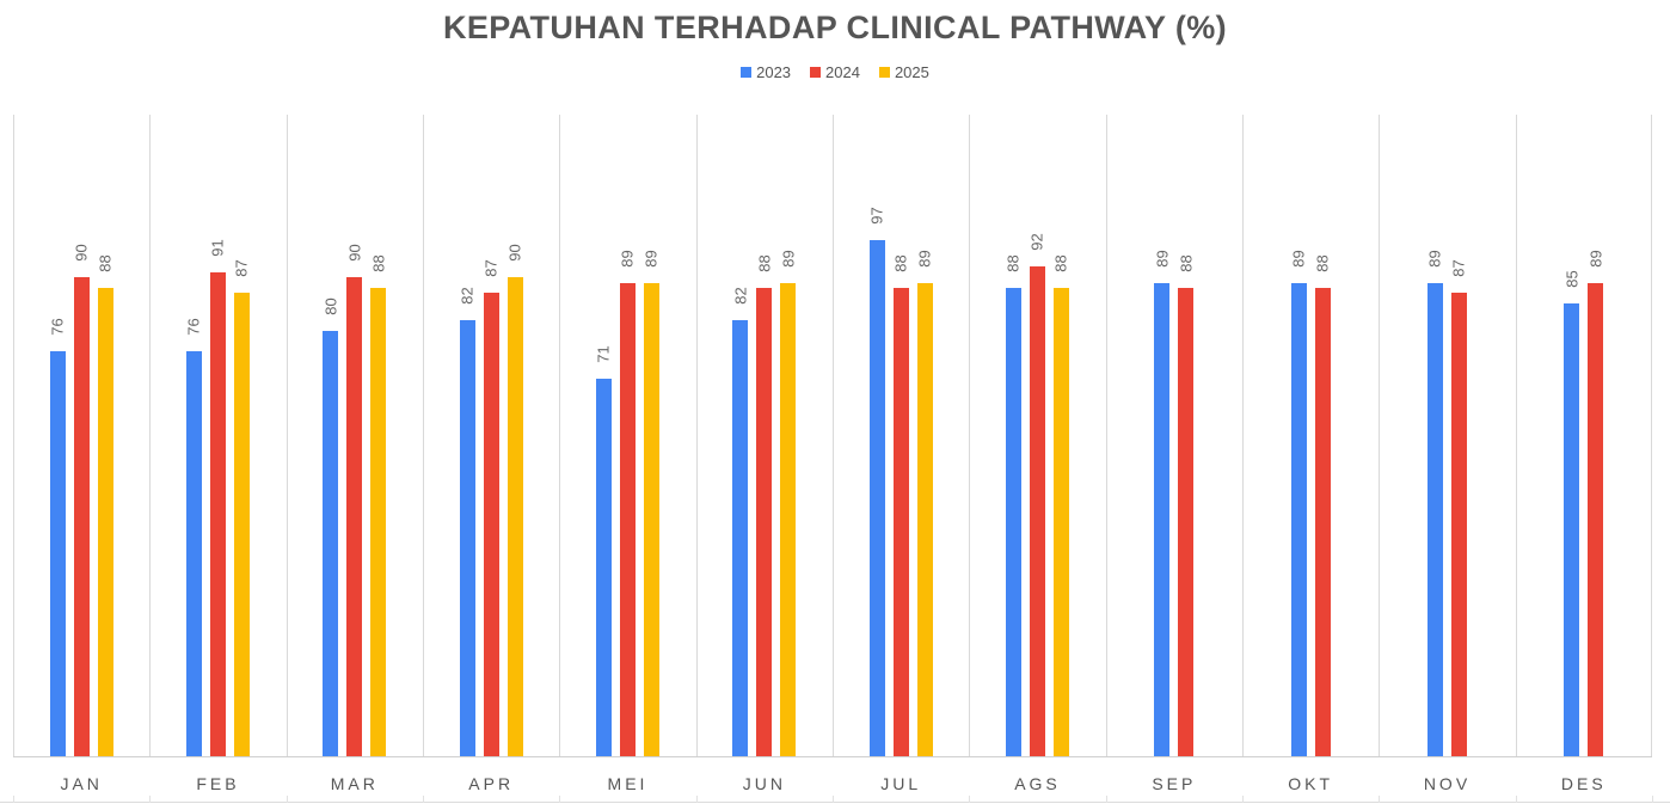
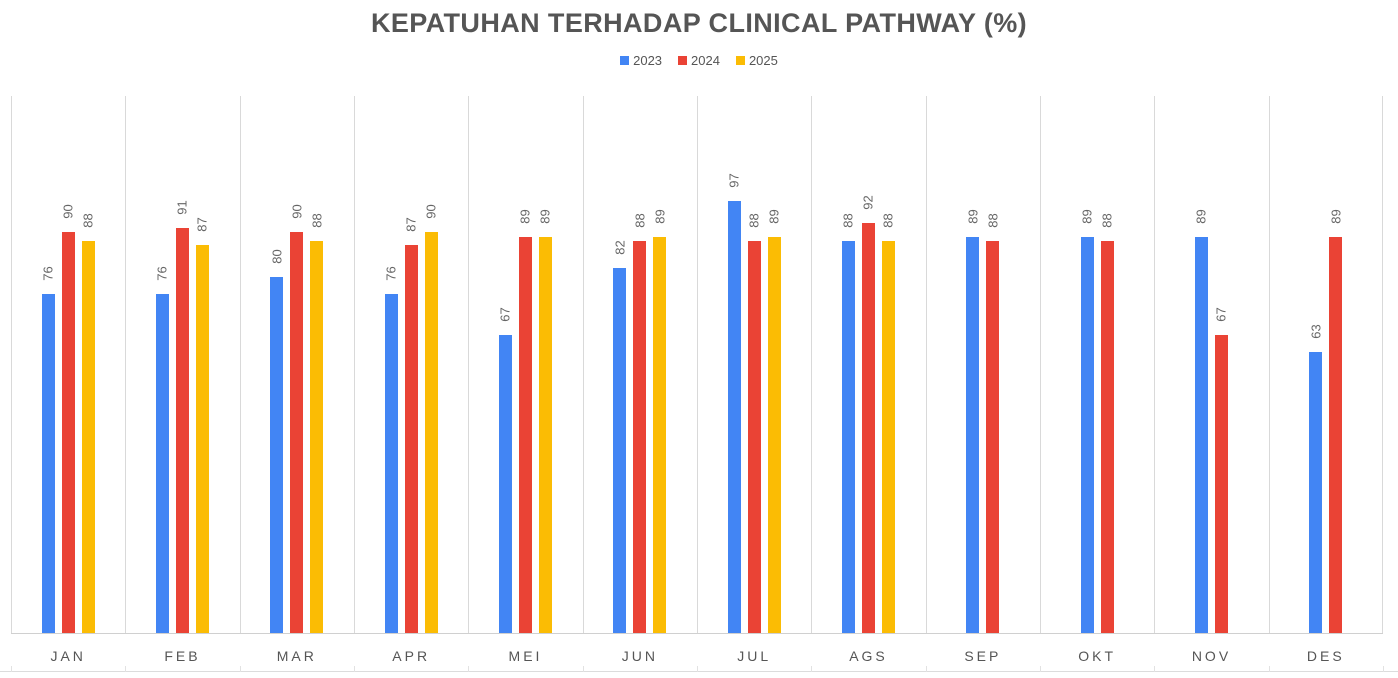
2023/APR: 82 -> 76
2023/MEI: 71 -> 67
2024/NOV: 87 -> 67
2023/DES: 85 -> 63
